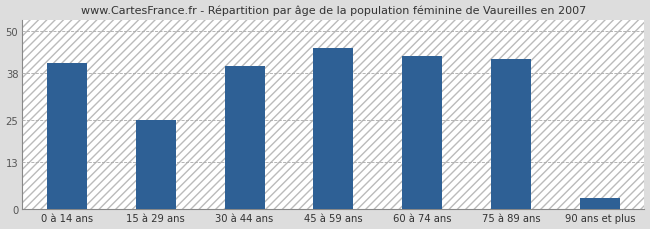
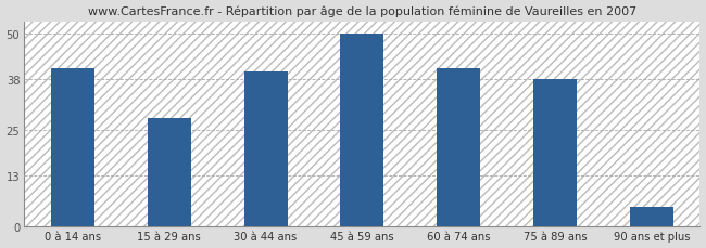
15 à 29 ans: 25 -> 28
45 à 59 ans: 45 -> 50
60 à 74 ans: 43 -> 41
75 à 89 ans: 42 -> 38
90 ans et plus: 3 -> 5
